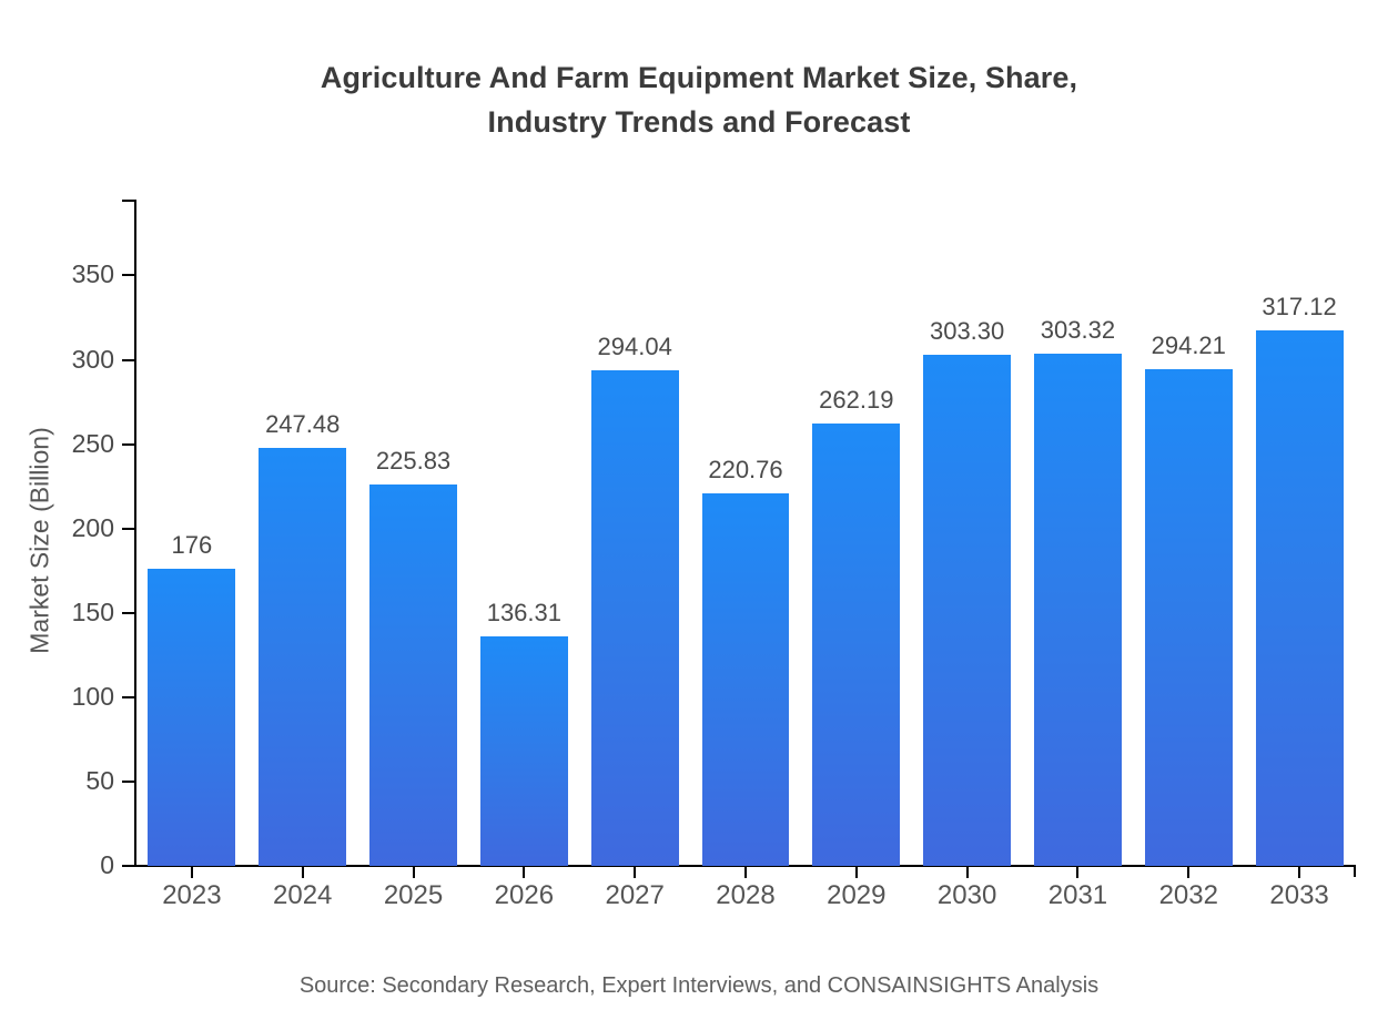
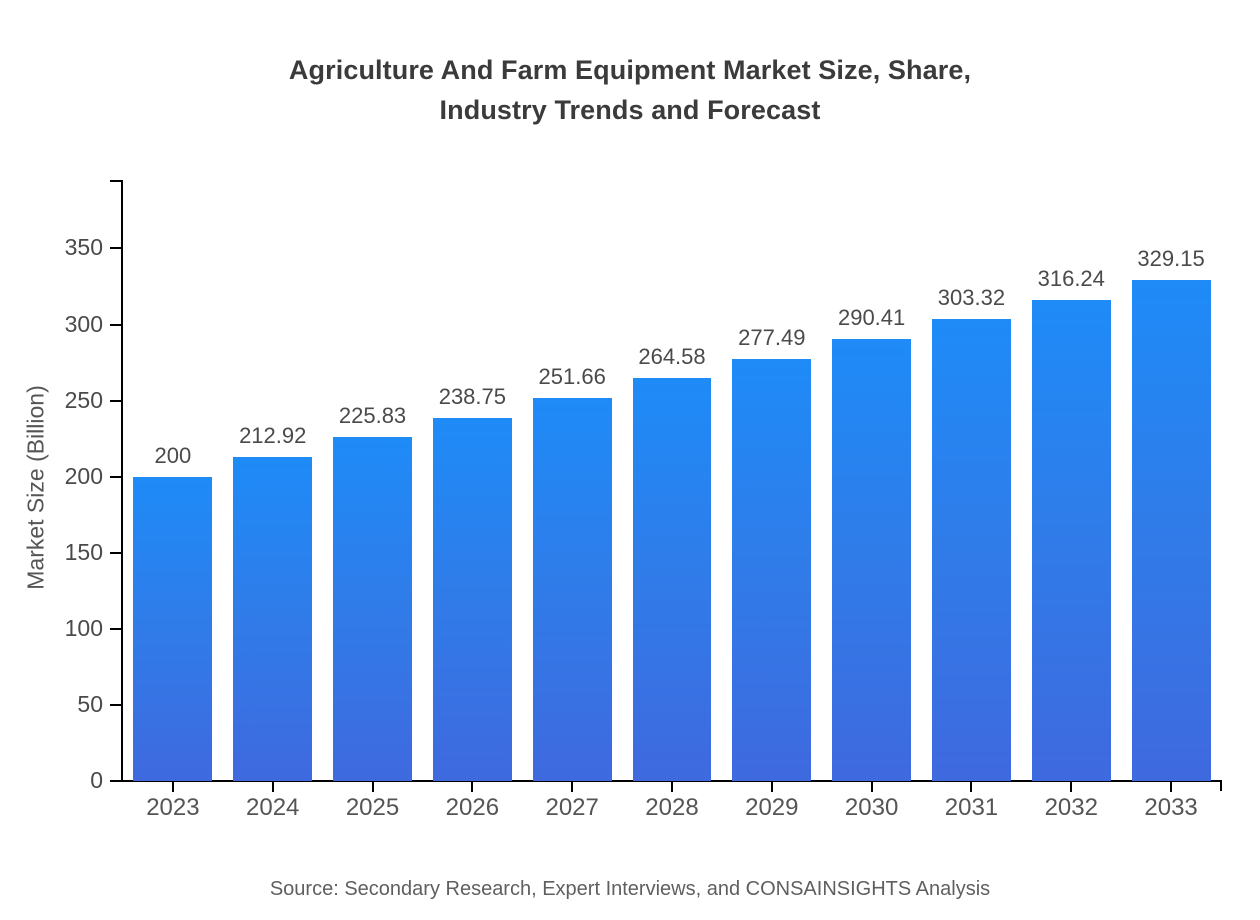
2023: 176 -> 200
2024: 247.48 -> 212.92
2026: 136.31 -> 238.75
2027: 294.04 -> 251.66
2028: 220.76 -> 264.58
2029: 262.19 -> 277.49
2030: 303.30 -> 290.41
2032: 294.21 -> 316.24
2033: 317.12 -> 329.15
